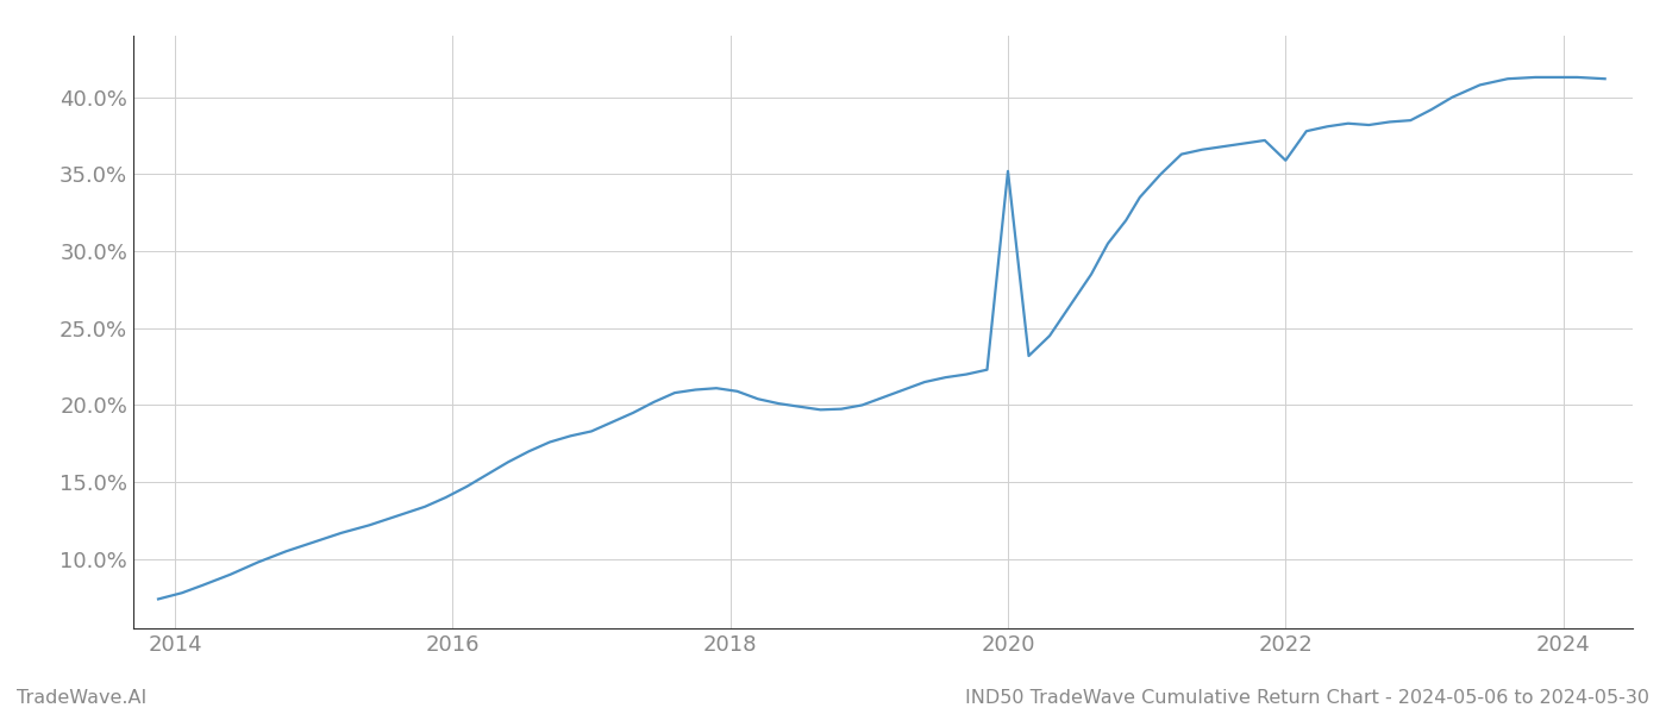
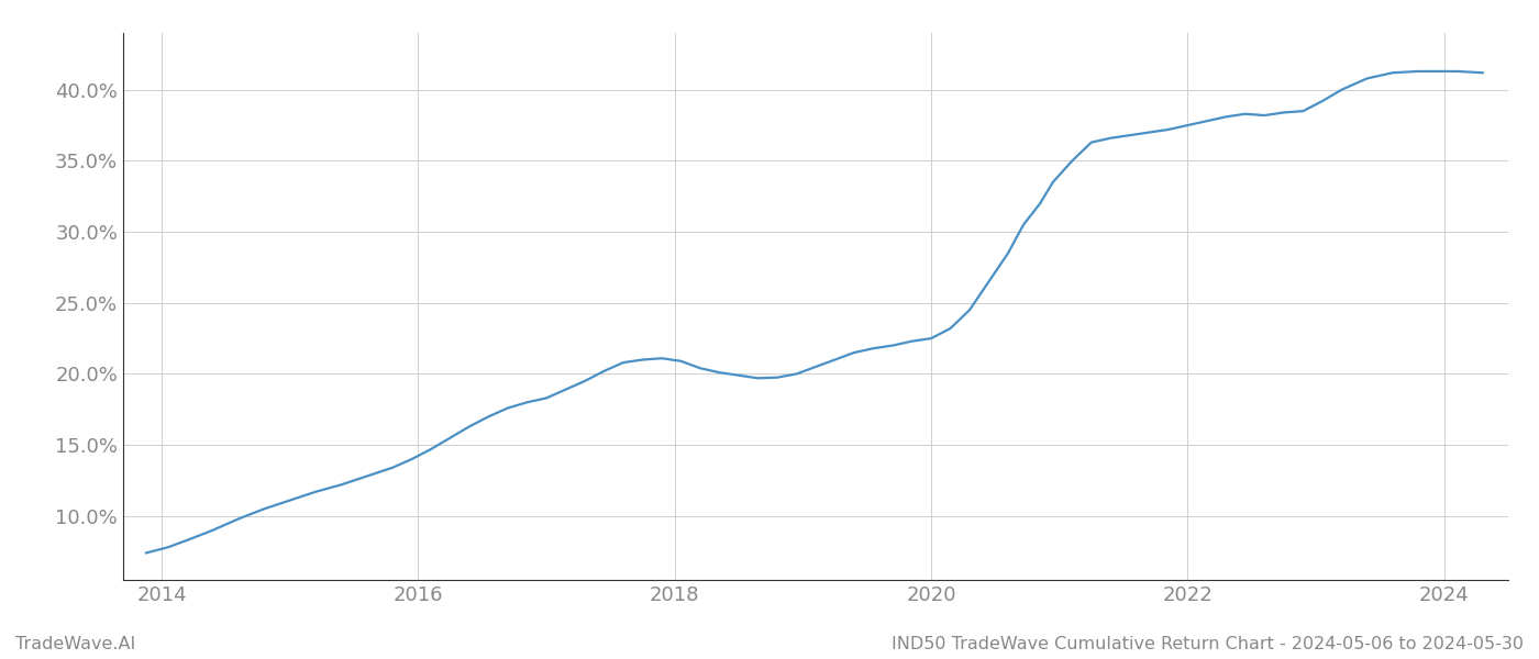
2020: 35.2% -> 22.5%
2022: 35.9% -> 37.5%
